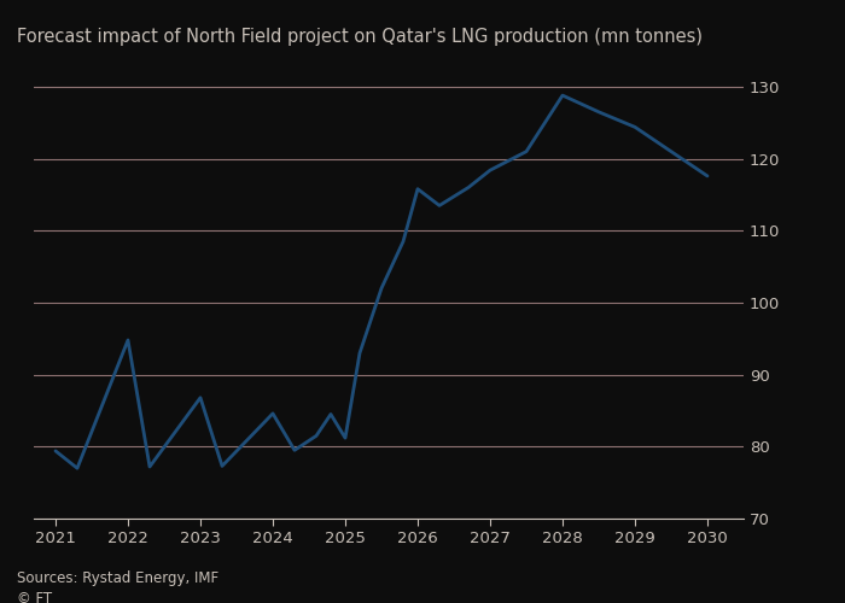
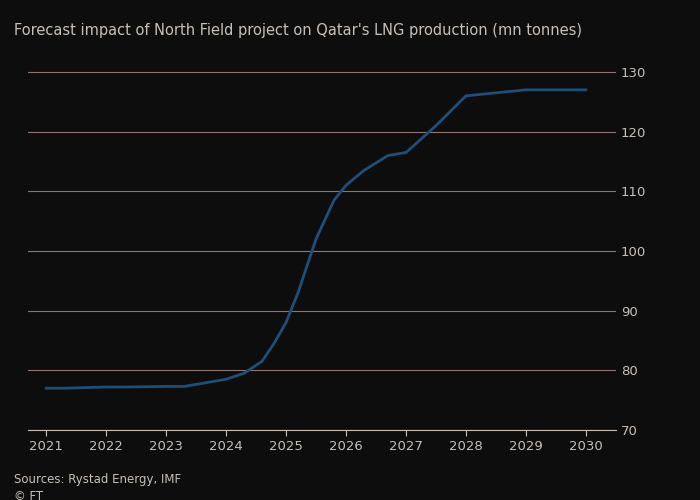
2021: 79.4 -> 77.0
2022: 94.8 -> 77.2
2023: 86.8 -> 77.3
2024: 84.6 -> 78.5
2025: 81.2 -> 88.0
2026: 115.8 -> 111.0
2027: 118.4 -> 116.5
2028: 128.8 -> 126.0
2029: 124.4 -> 127.0
2030: 117.6 -> 127.0
